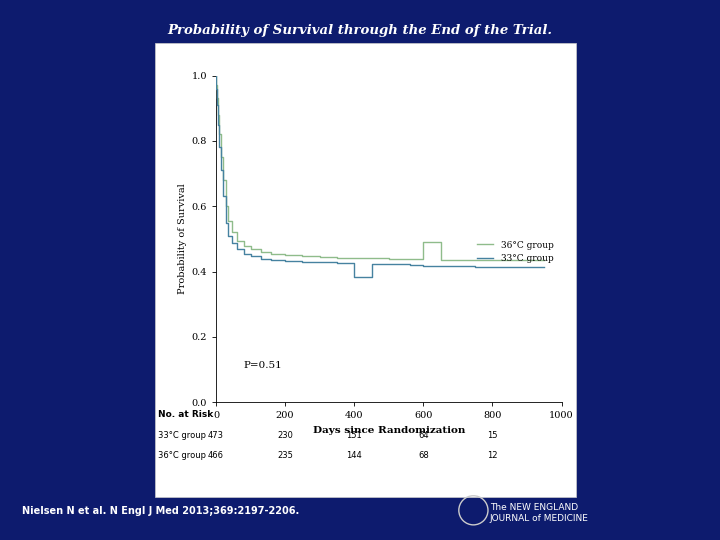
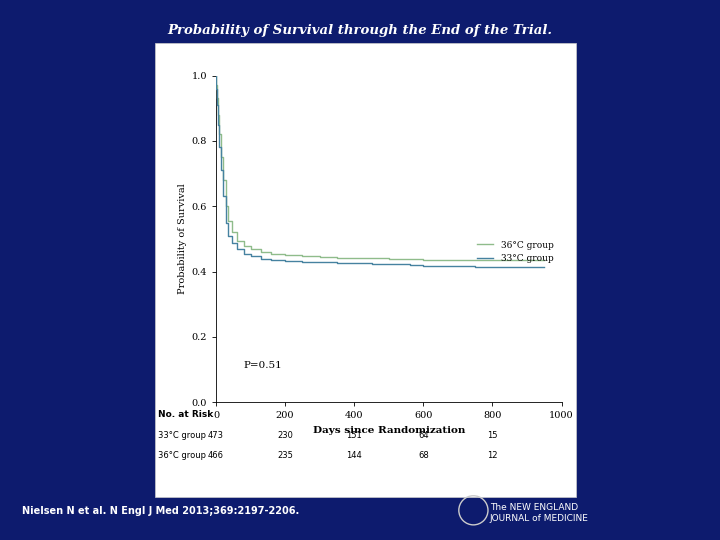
33°C group/400: 0.385 -> 0.425
36°C group/600: 0.490 -> 0.437
